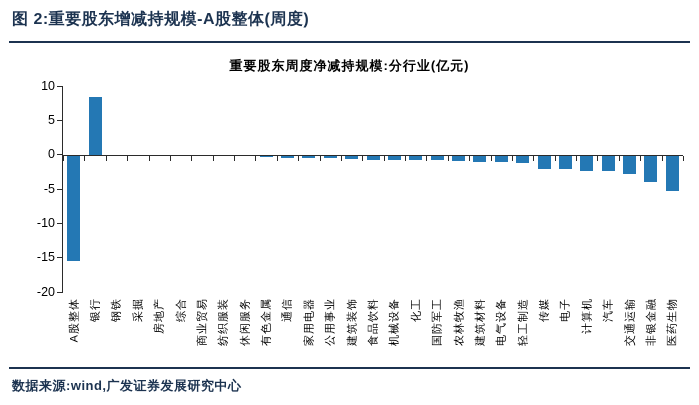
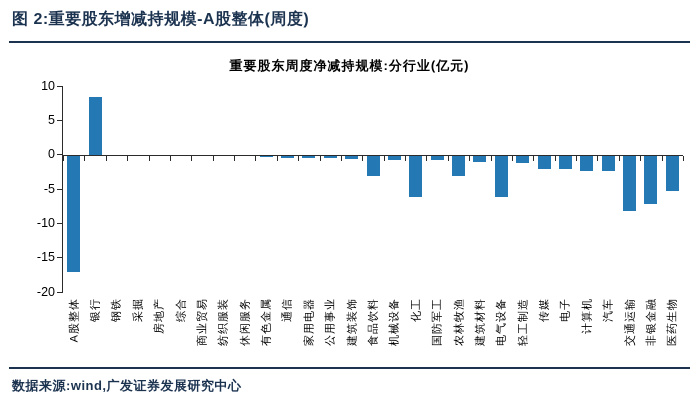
A股整体: -15 -> -17
食品饮料: -1 -> -3
化工: -1 -> -6
农林牧渔: -1 -> -3
电气设备: -1 -> -6
交通运输: -3 -> -8
非银金融: -4 -> -7
